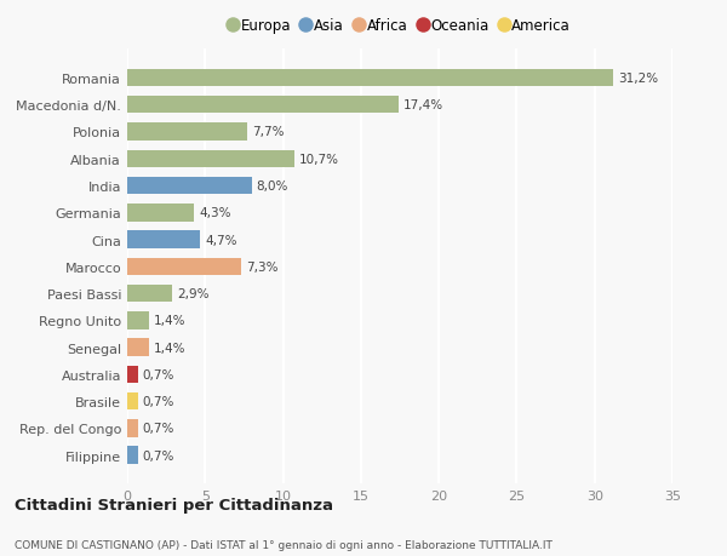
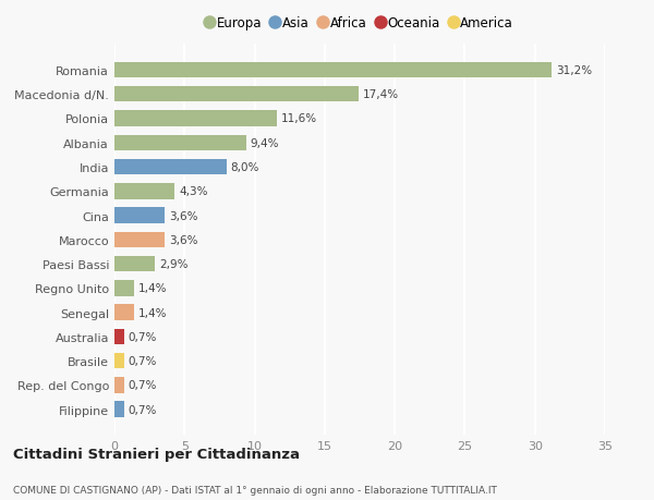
Polonia: 7,7% -> 11,6%
Albania: 10,7% -> 9,4%
Cina: 4,7% -> 3,6%
Marocco: 7,3% -> 3,6%
